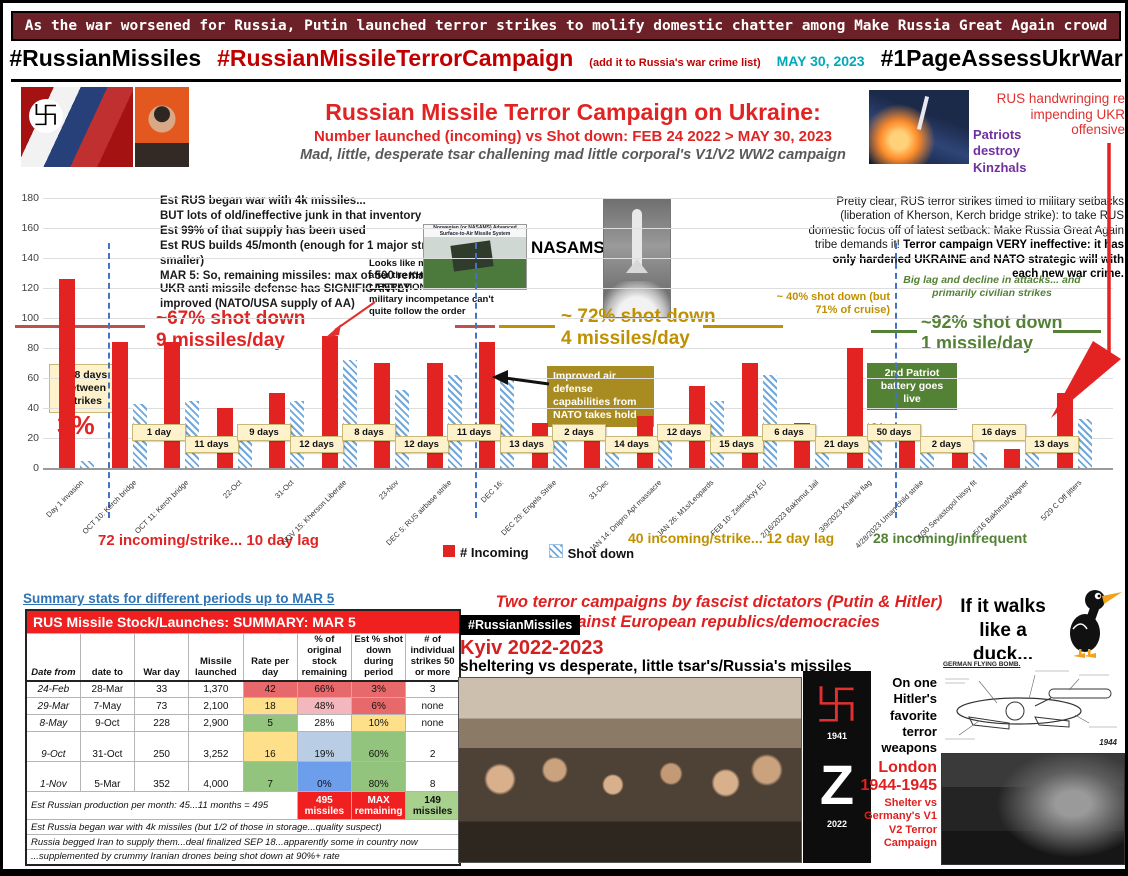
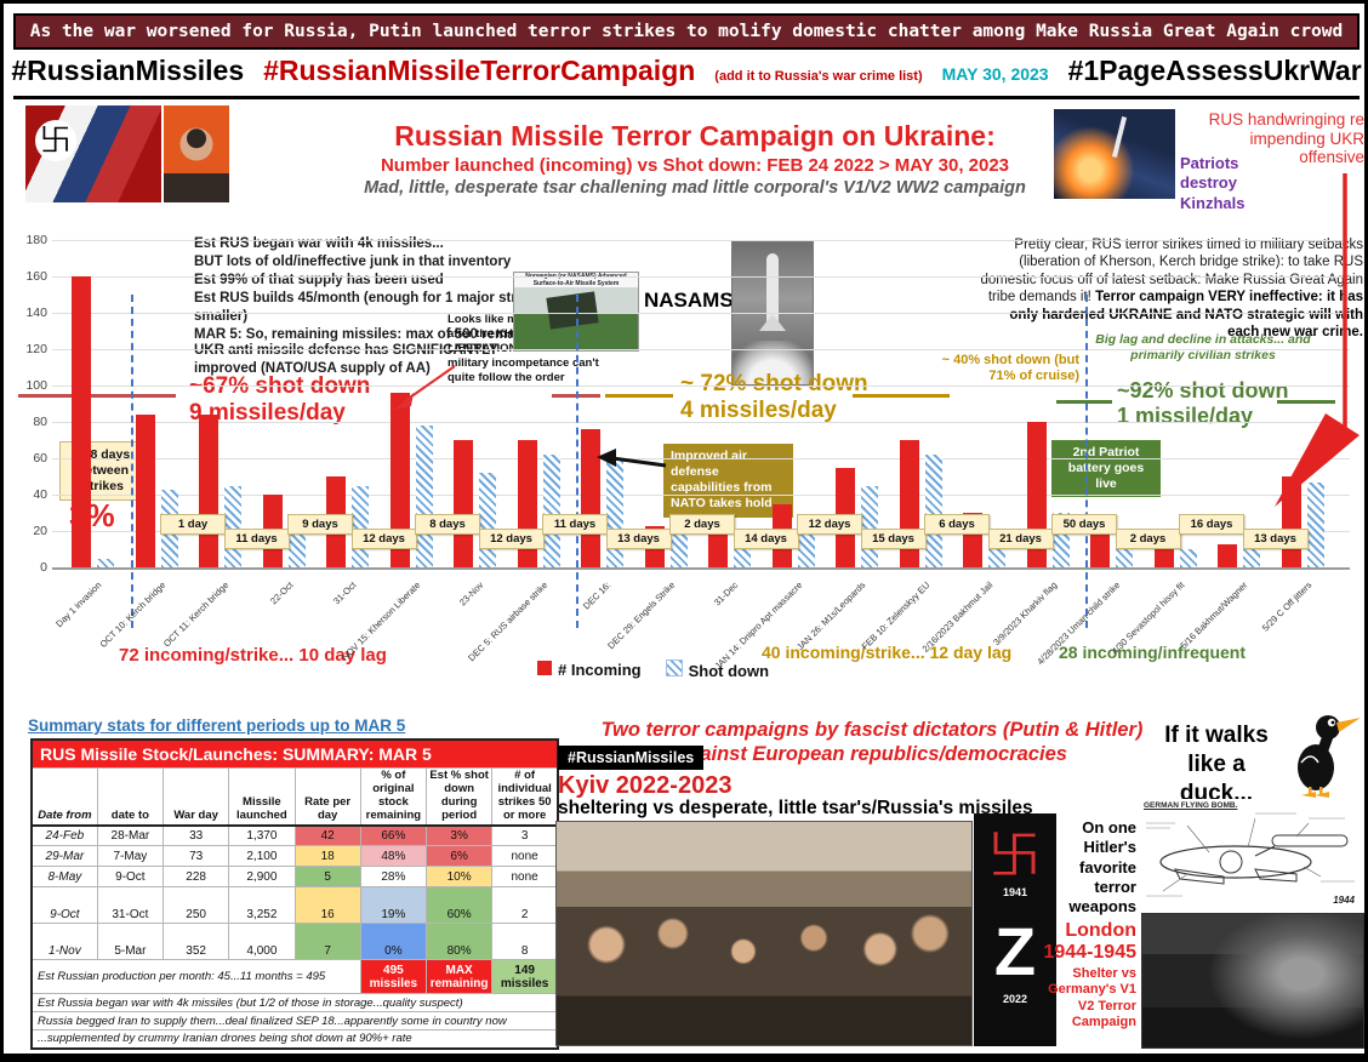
# Incoming/Day 1 invasion: 126 -> 160
# Incoming/NOV 15: Kherson Liberate: 88 -> 96
Shot down/NOV 15: Kherson Liberate: 72 -> 78
# Incoming/DEC 16:: 84 -> 76
# Incoming/DEC 29: Engels Strike: 30 -> 23
Shot down/5/29 C Off jitters: 33 -> 47
